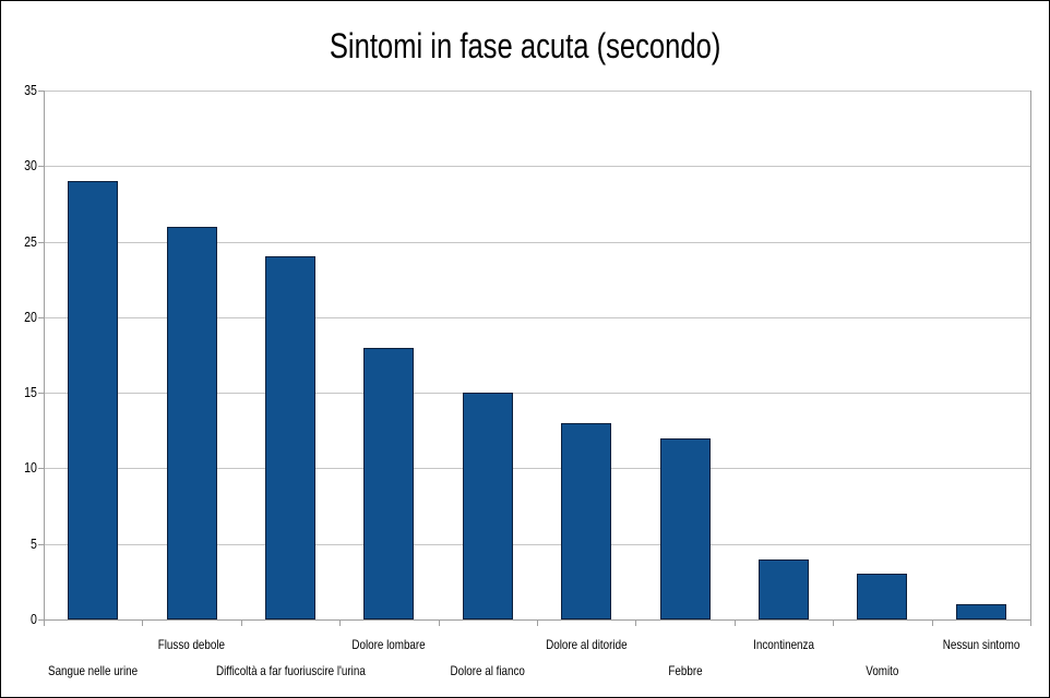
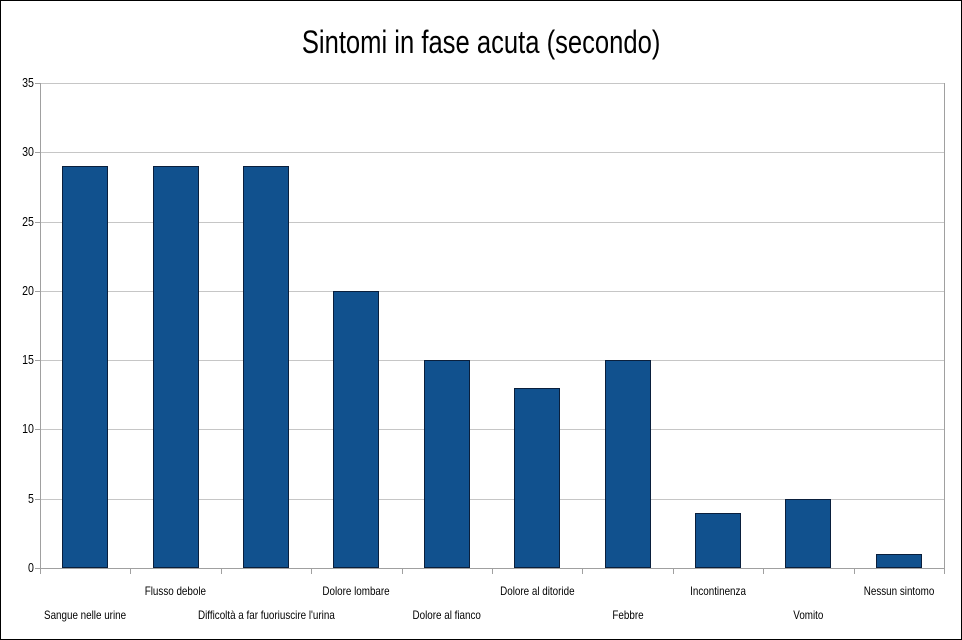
Flusso debole: 26 -> 29
Difficoltà a far fuoriuscire l'urina: 24 -> 29
Dolore lombare: 18 -> 20
Febbre: 12 -> 15
Vomito: 3 -> 5
